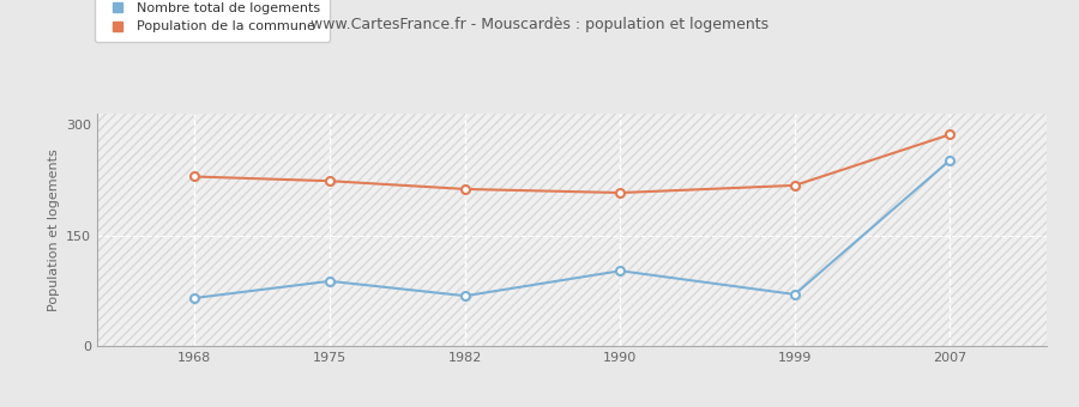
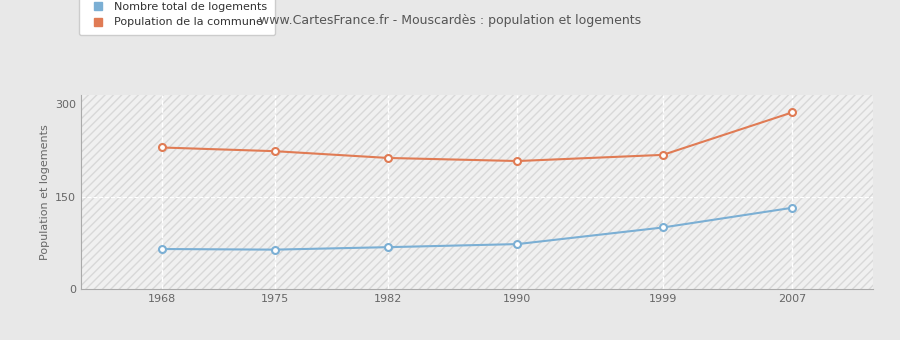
Nombre total de logements/1975: 88 -> 64
Nombre total de logements/1990: 102 -> 73
Nombre total de logements/1999: 70 -> 100
Nombre total de logements/2007: 252 -> 132
